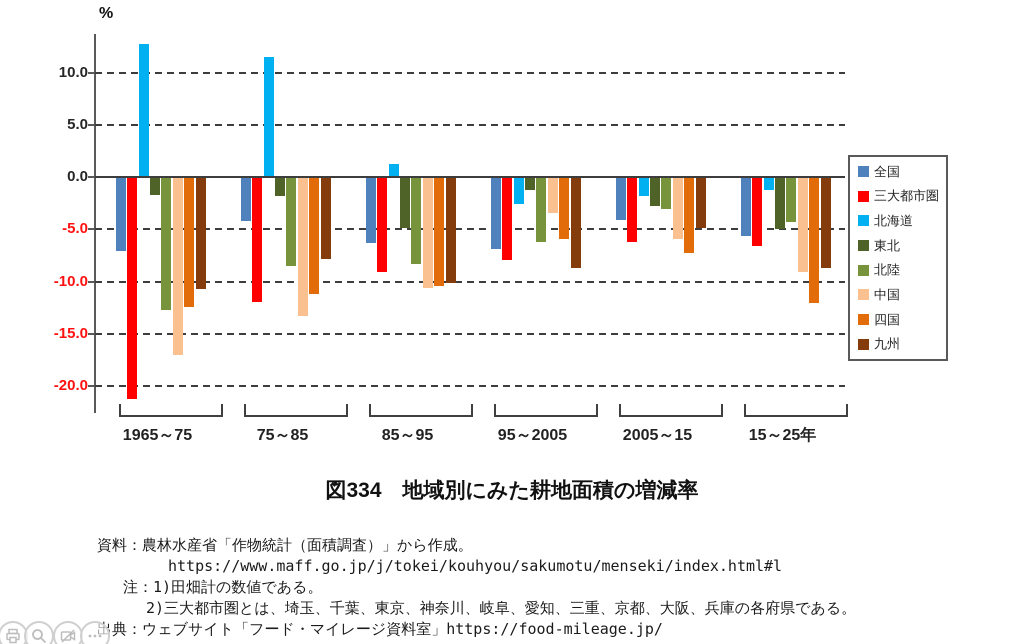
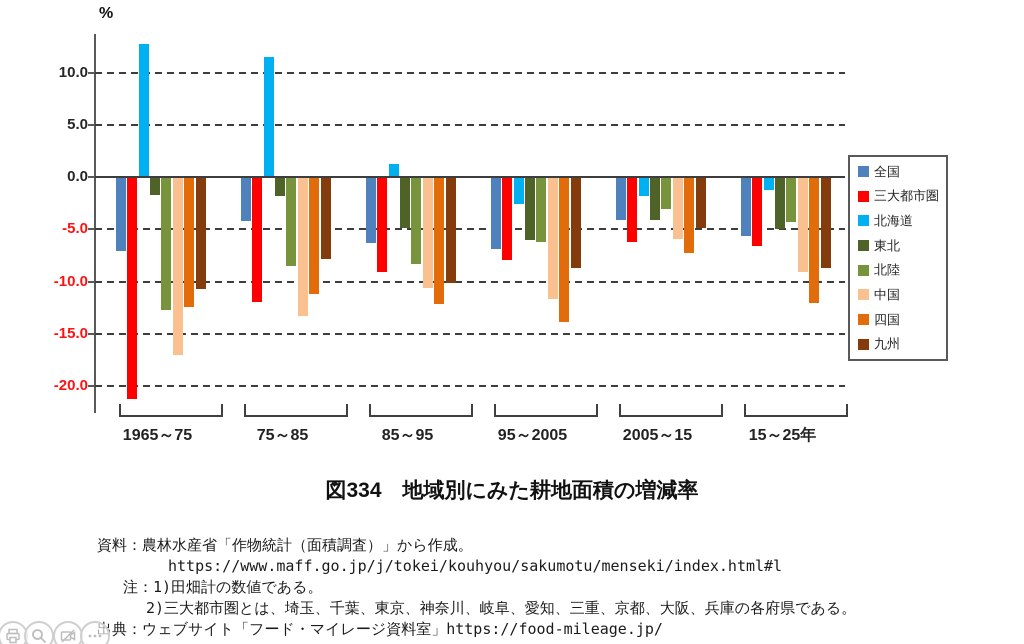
四国/85～95: -10.4 -> -12.2
東北/95～2005: -1.2 -> -6.0
中国/95～2005: -3.4 -> -11.7
四国/95～2005: -5.9 -> -13.9
東北/2005～15: -2.8 -> -4.1
